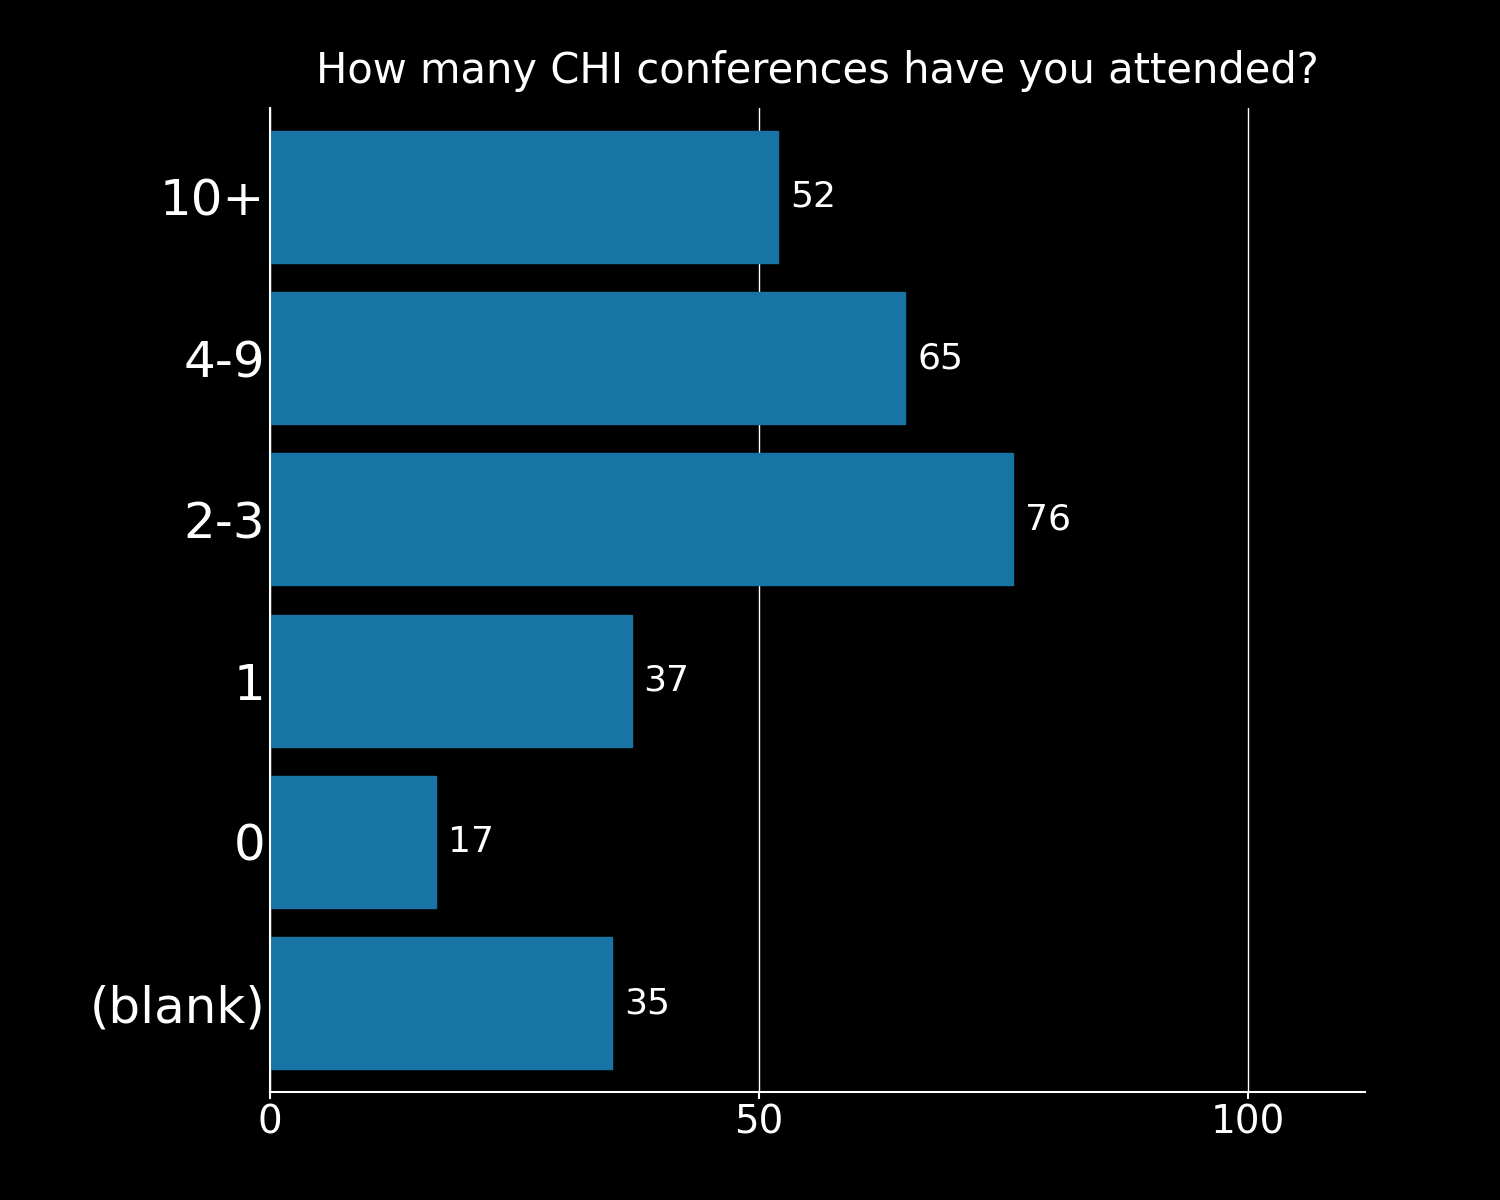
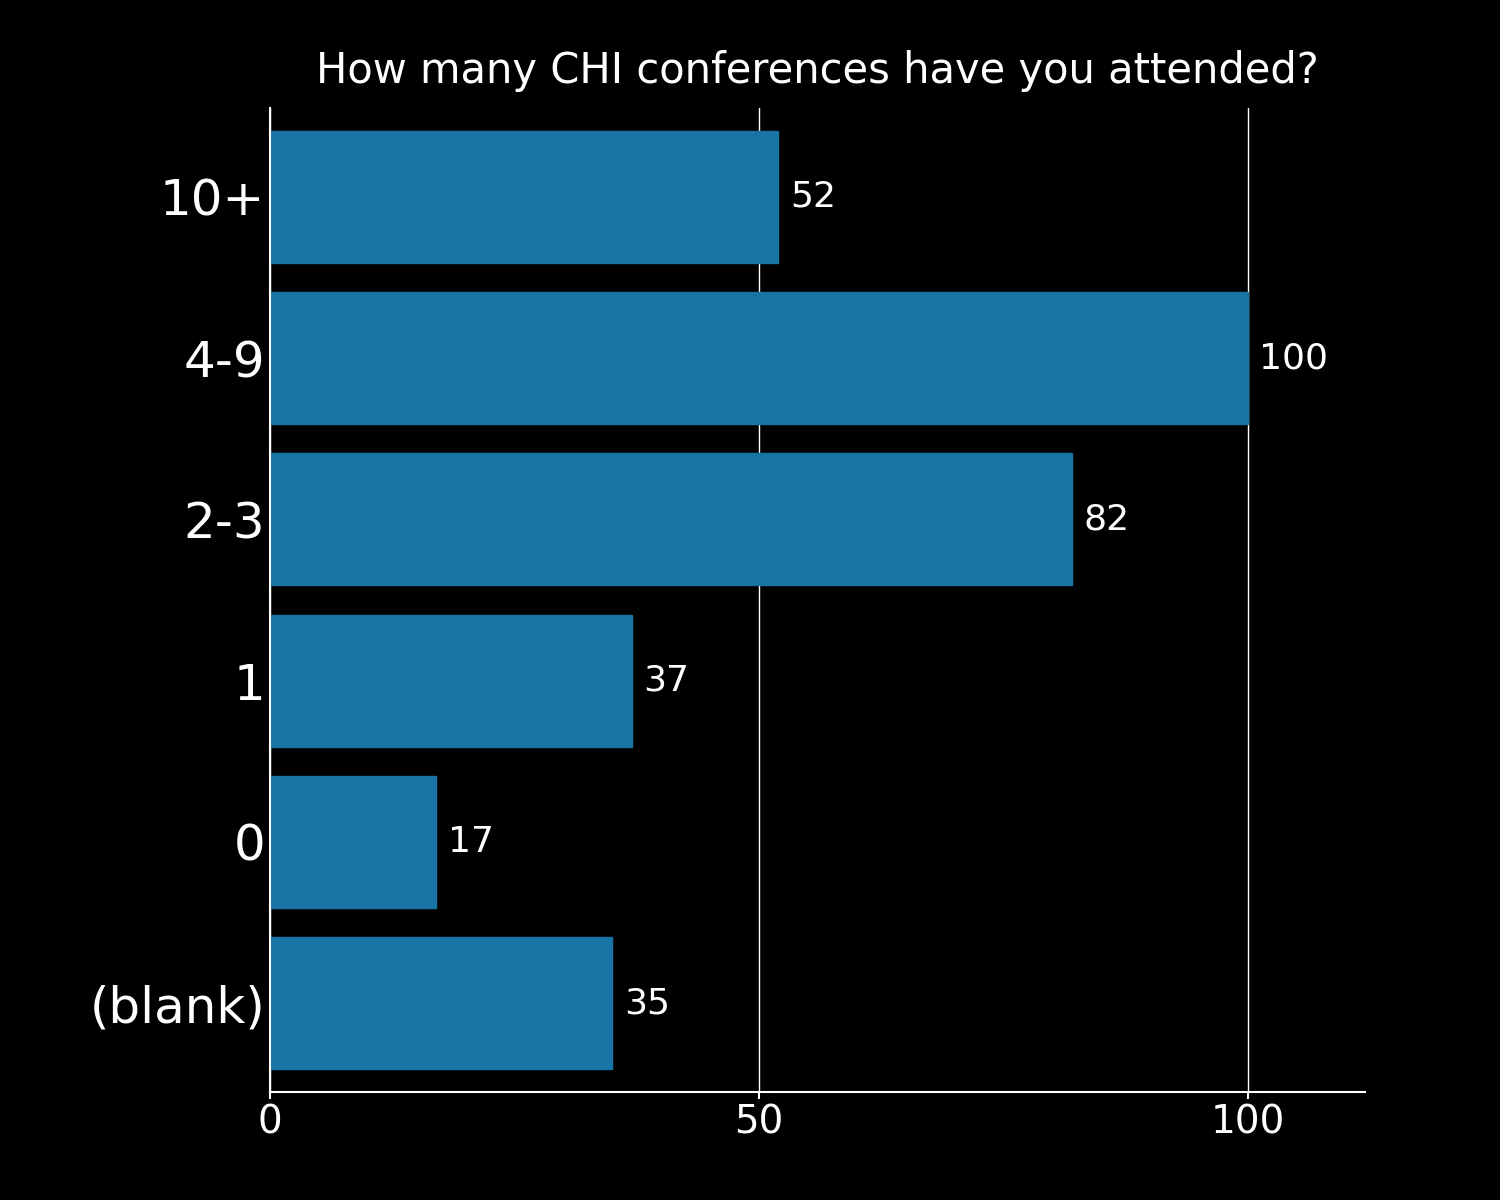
4-9: 65 -> 100
2-3: 76 -> 82
